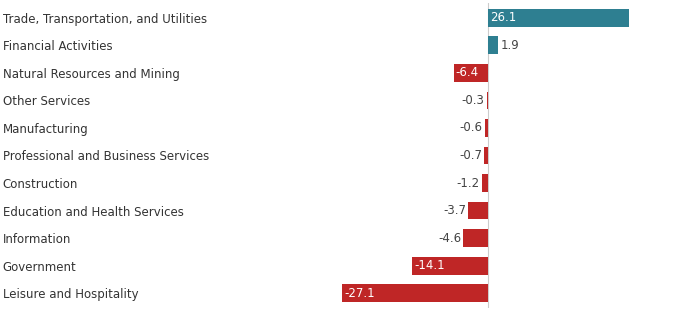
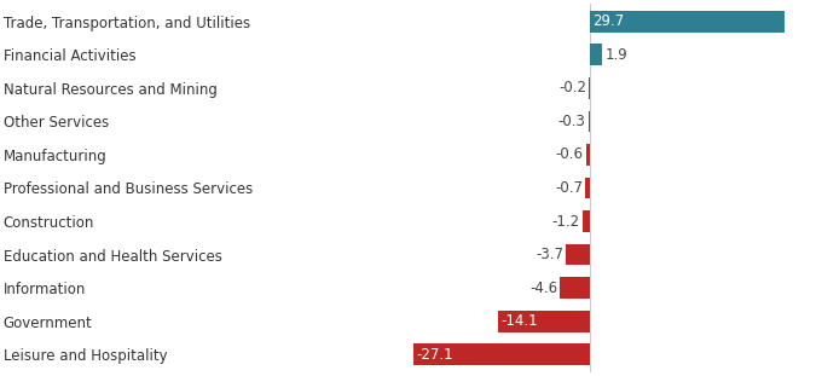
Trade, Transportation, and Utilities: 26.1 -> 29.7
Natural Resources and Mining: -6.4 -> -0.2
